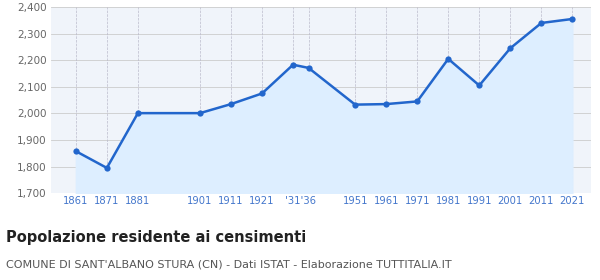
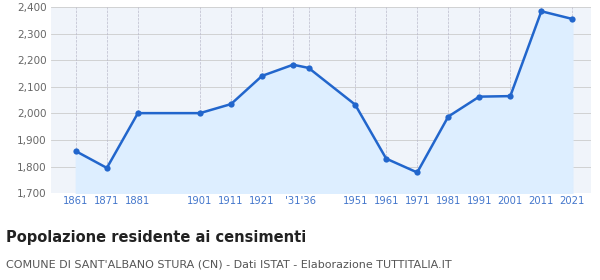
1921: 2,075 -> 2,141
1961: 2,035 -> 1,830
1971: 2,045 -> 1,778
1981: 2,205 -> 1,988
1991: 2,105 -> 2,063
2001: 2,245 -> 2,065
2011: 2,340 -> 2,384
